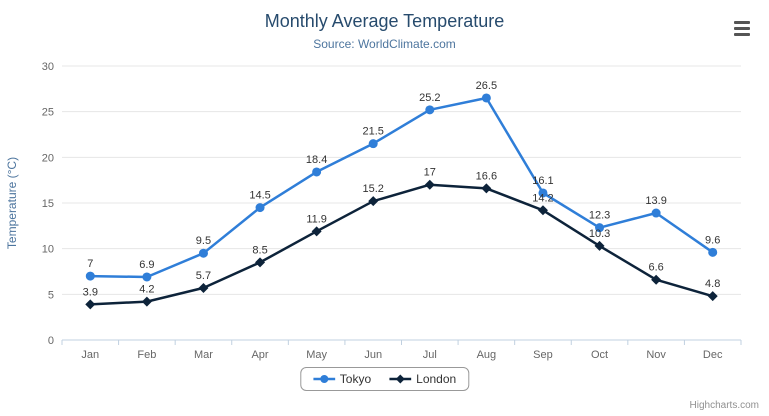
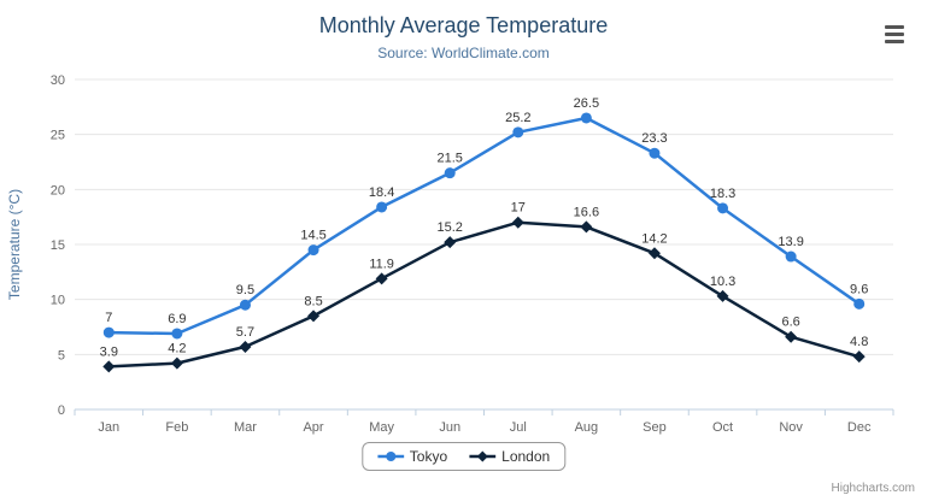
Tokyo/Sep: 16.1 -> 23.3
Tokyo/Oct: 12.3 -> 18.3
